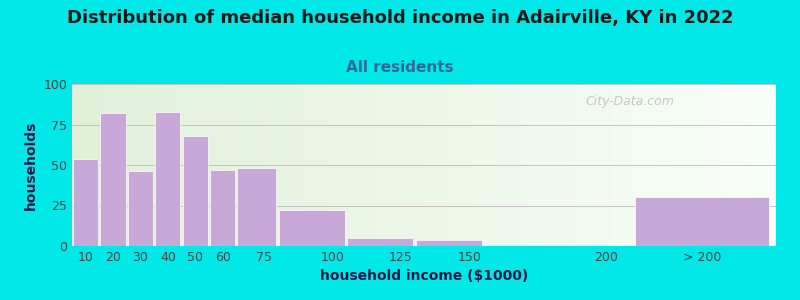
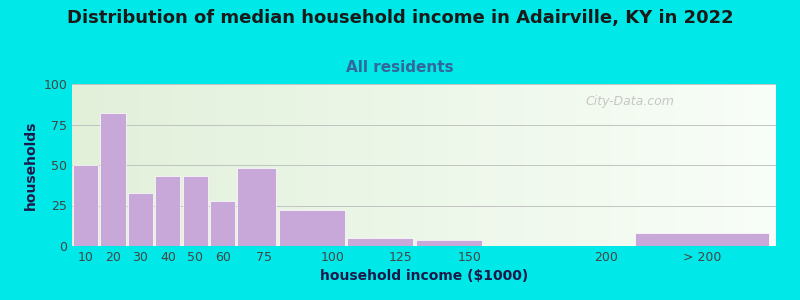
10: 54 -> 50
30: 46 -> 33
40: 83 -> 43
50: 68 -> 43
60: 47 -> 28
> 200: 30 -> 8
